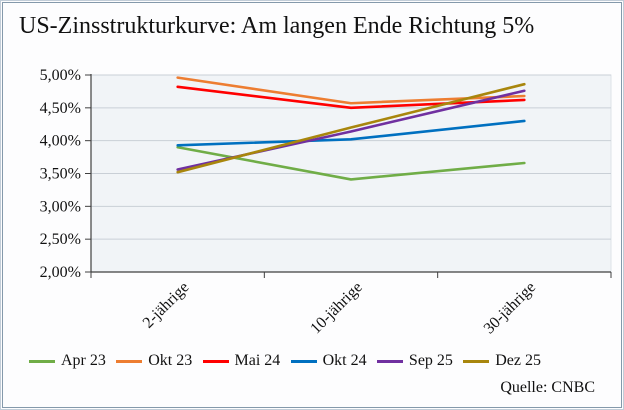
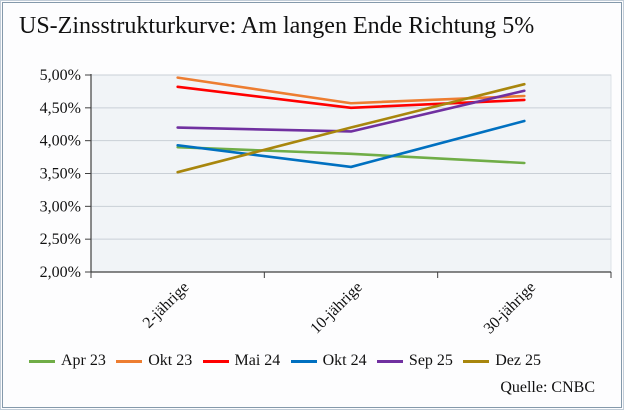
Sep 25/2-jährige: 3,6% -> 4,2%
Apr 23/10-jährige: 3,4% -> 3,8%
Okt 24/10-jährige: 4,0% -> 3,6%
